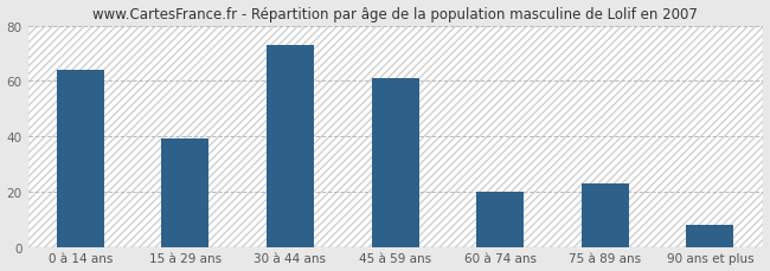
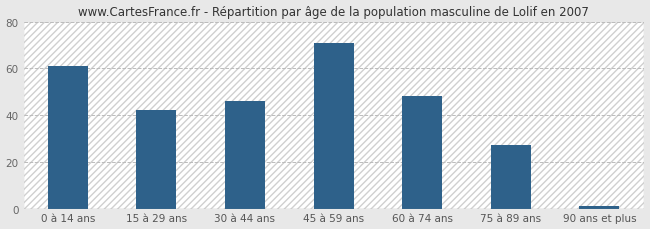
0 à 14 ans: 64 -> 61
15 à 29 ans: 39 -> 42
30 à 44 ans: 73 -> 46
45 à 59 ans: 61 -> 71
60 à 74 ans: 20 -> 48
75 à 89 ans: 23 -> 27
90 ans et plus: 8 -> 1
